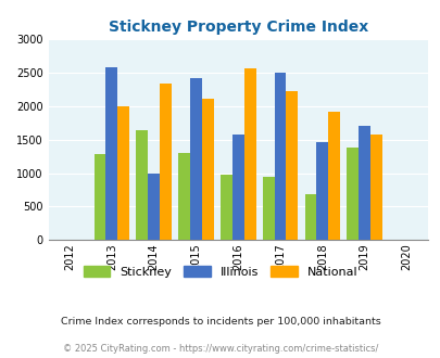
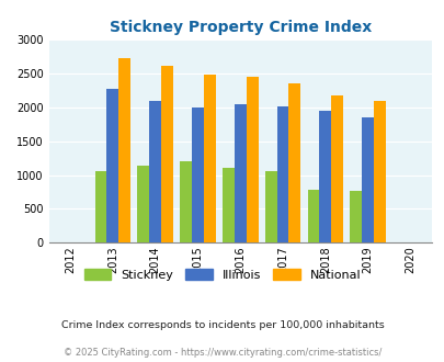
Stickney/2013: 1280 -> 1060
Illinois/2013: 2580 -> 2270
National/2013: 2000 -> 2730
Stickney/2014: 1640 -> 1140
Illinois/2014: 1000 -> 2090
National/2014: 2340 -> 2610
Stickney/2015: 1300 -> 1200
Illinois/2015: 2420 -> 2000
National/2015: 2120 -> 2490
Stickney/2016: 980 -> 1100
Illinois/2016: 1580 -> 2060
National/2016: 2560 -> 2460
Stickney/2017: 940 -> 1060
Illinois/2017: 2500 -> 2010
National/2017: 2220 -> 2360
Stickney/2018: 680 -> 780
Illinois/2018: 1460 -> 1940
National/2018: 1920 -> 2180
Stickney/2019: 1380 -> 760
Illinois/2019: 1700 -> 1850
National/2019: 1580 -> 2090
